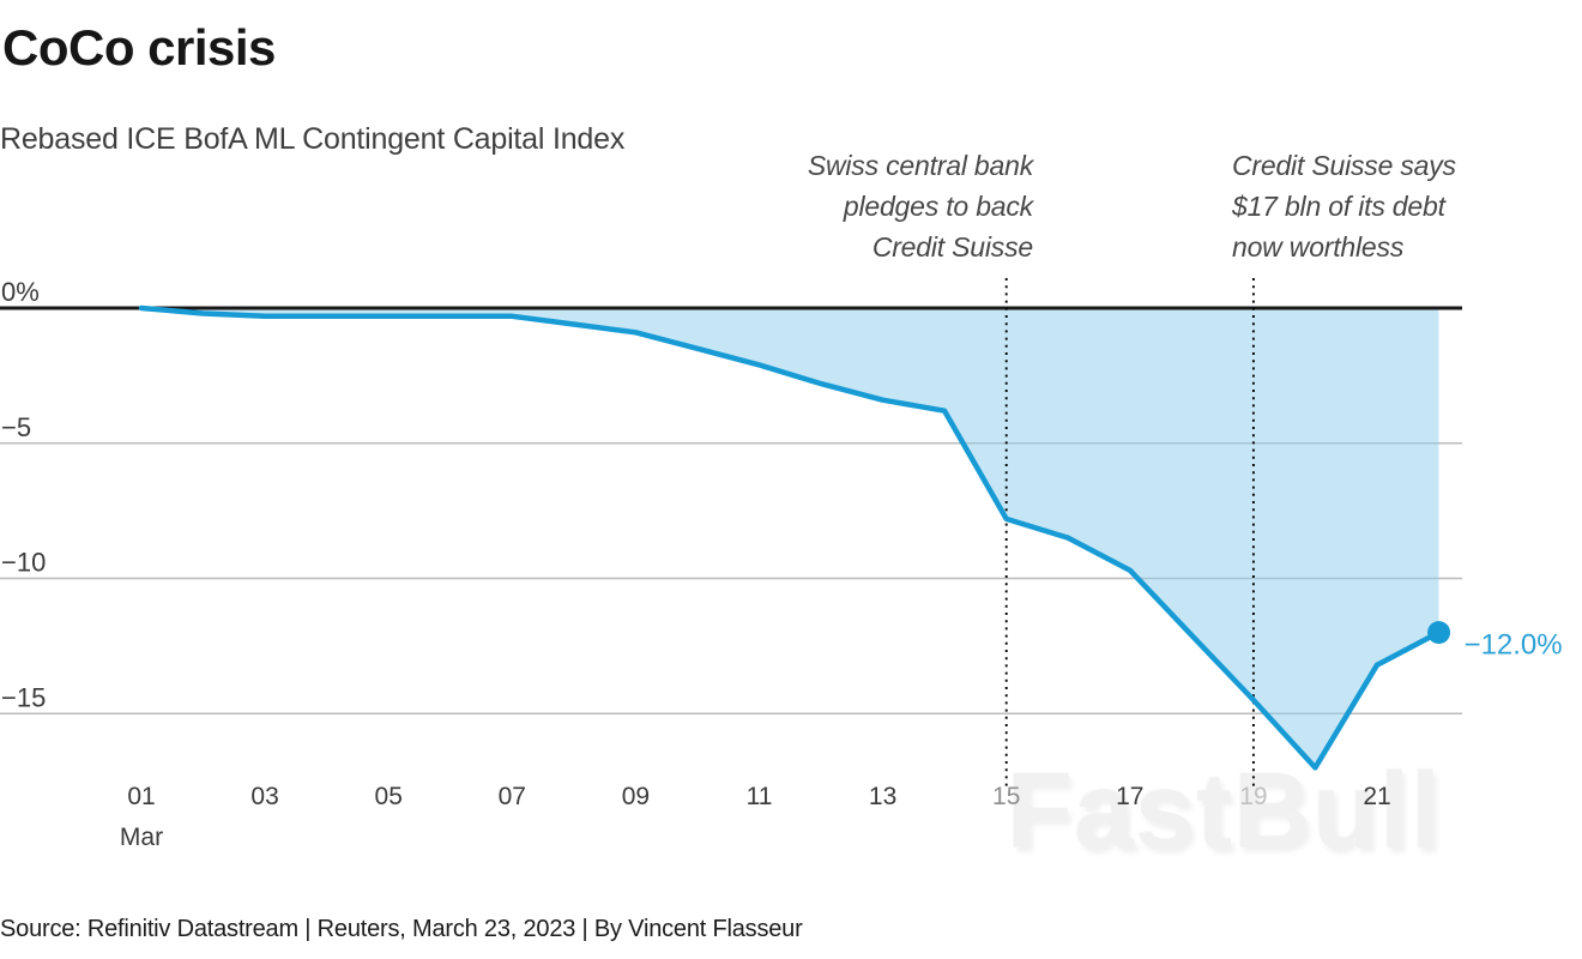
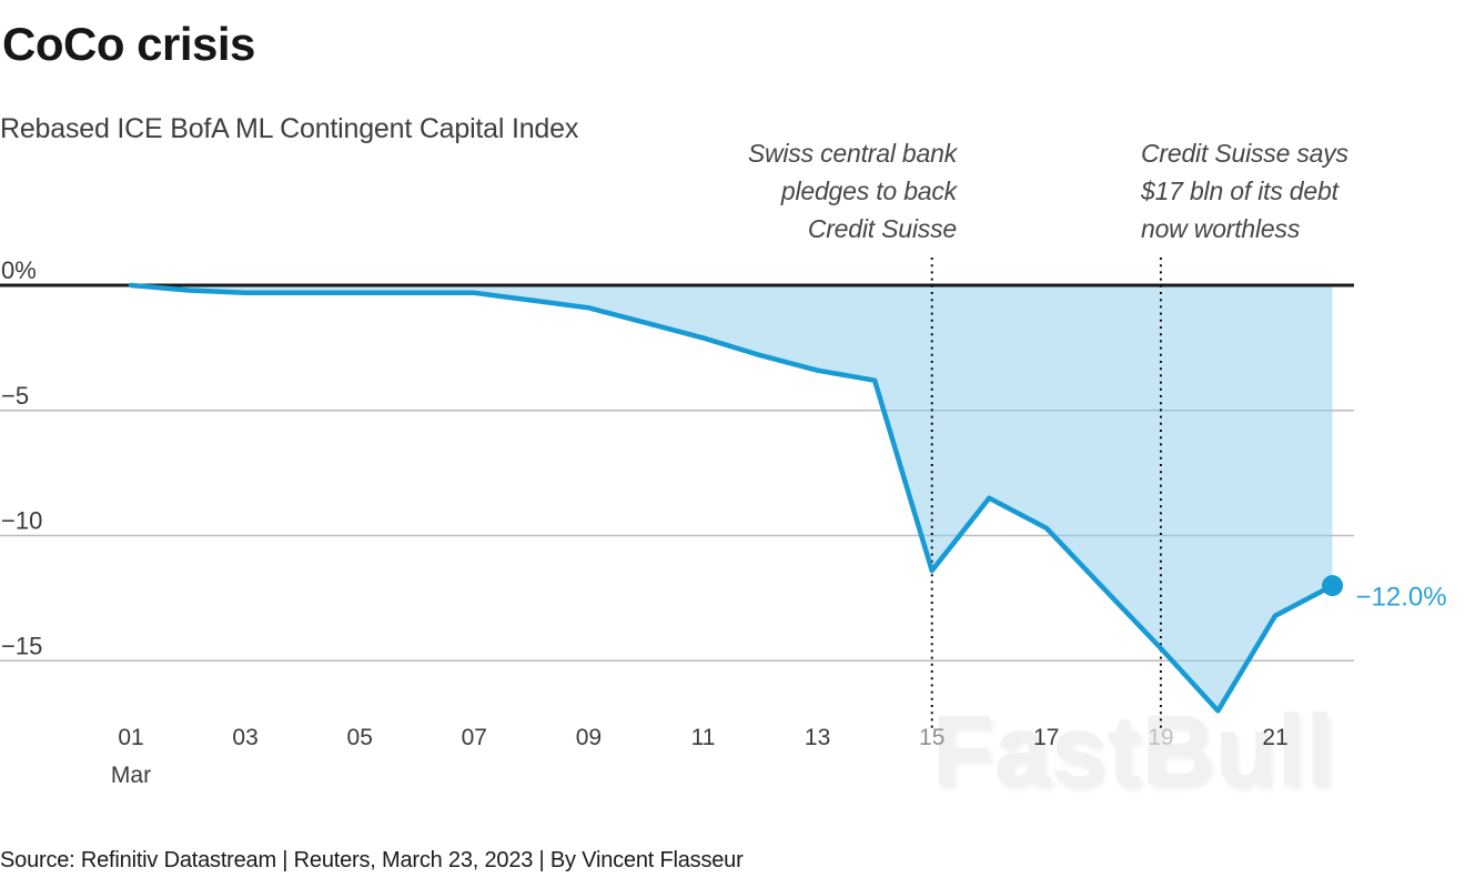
15: -7.8% -> -11.4%
